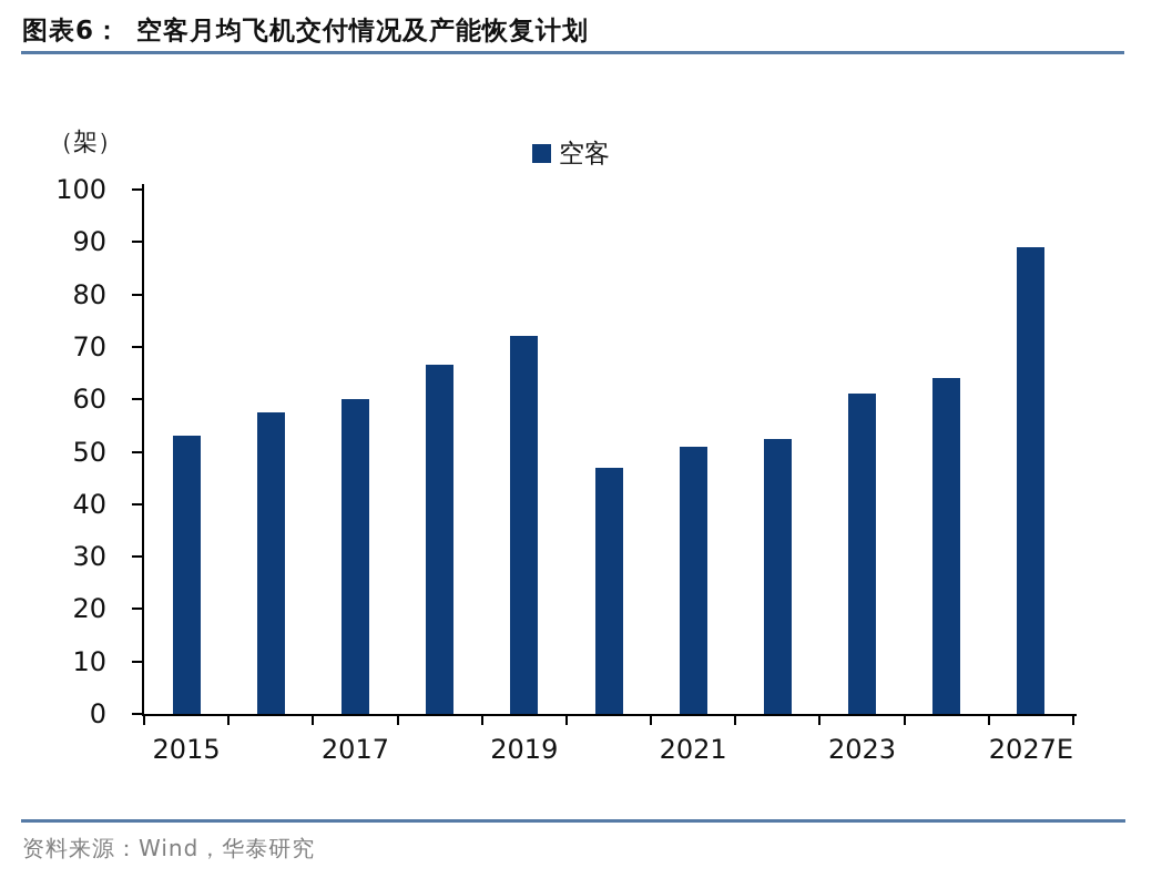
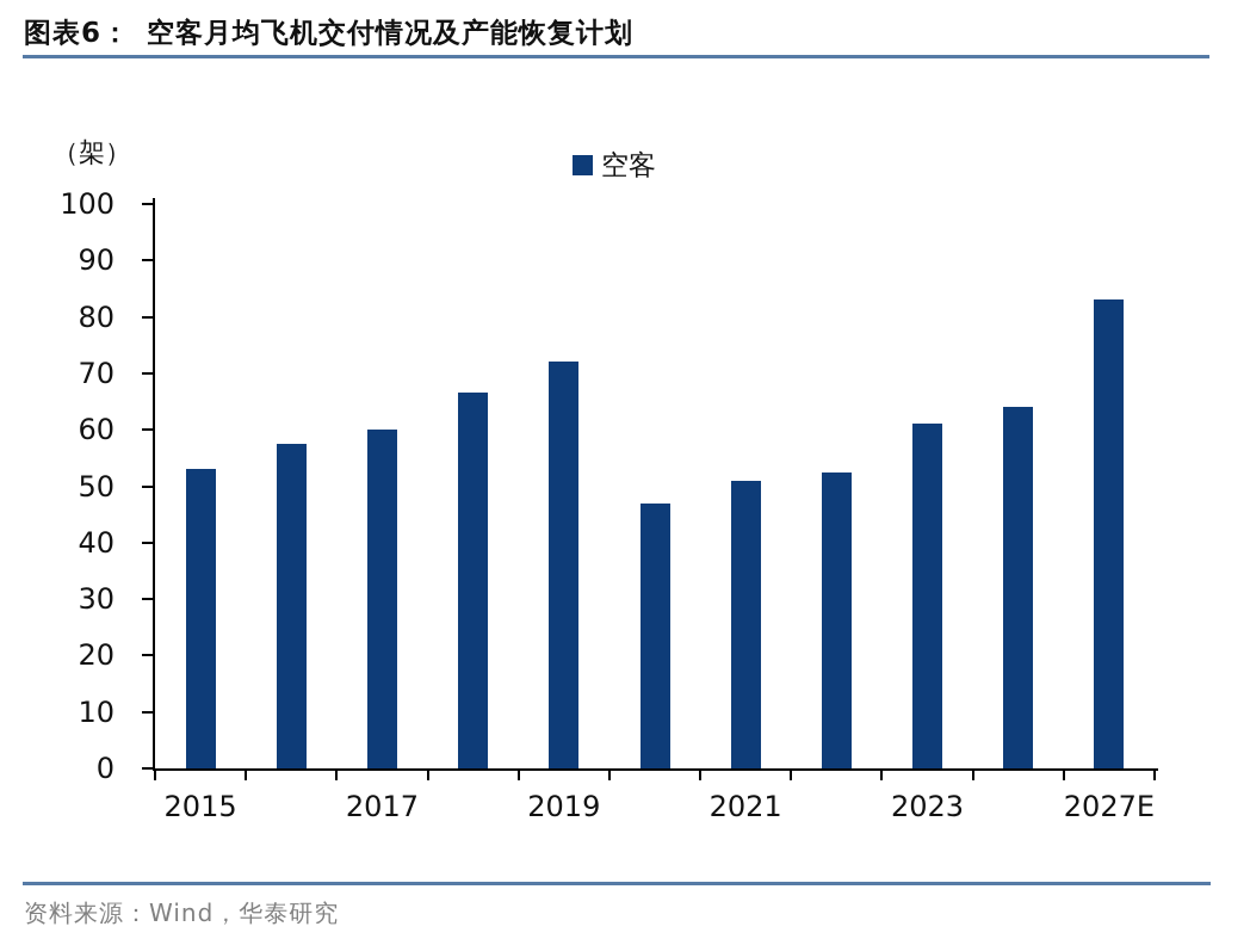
2027E: 89 -> 83
